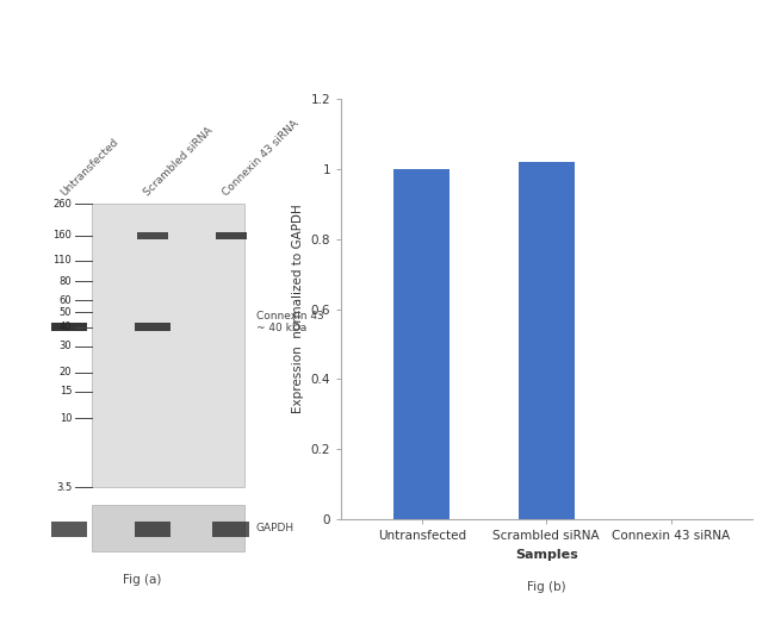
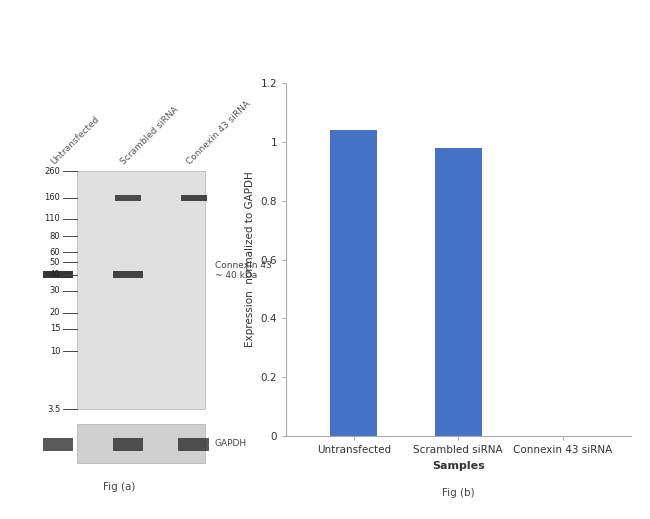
Untransfected: 1.00 -> 1.04
Scrambled siRNA: 1.02 -> 0.98
